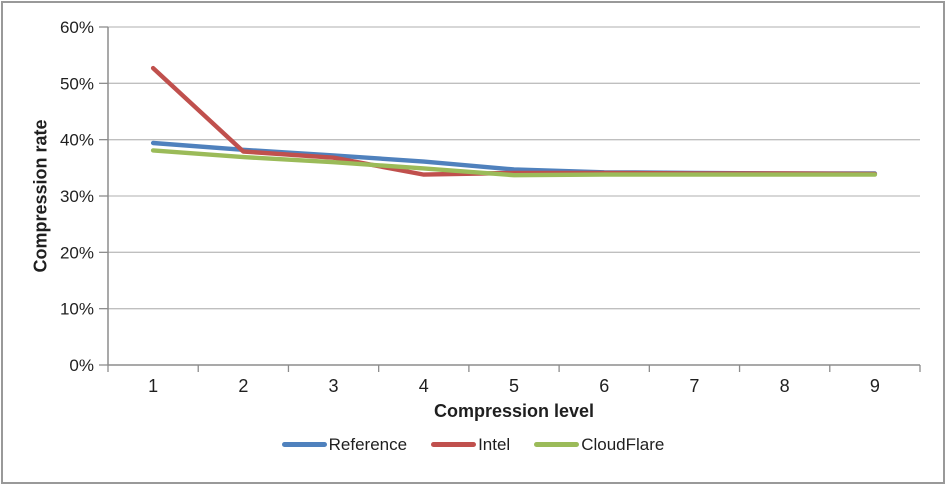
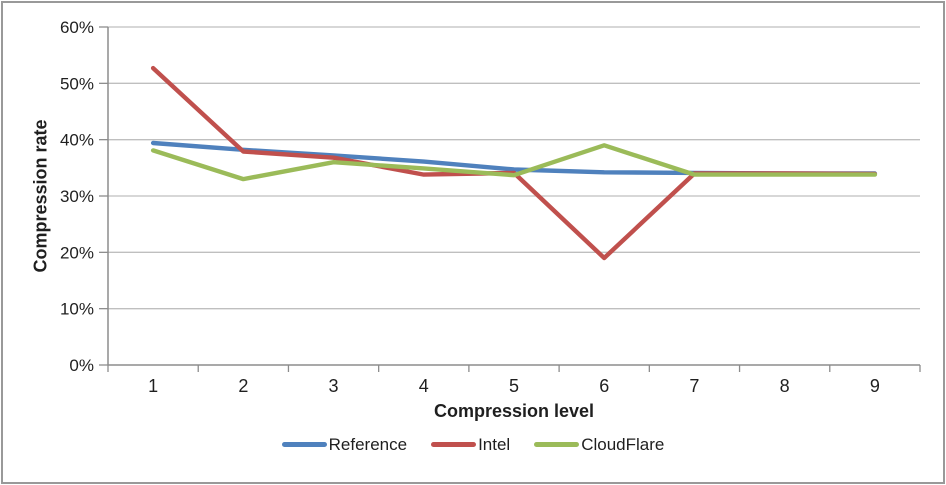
CloudFlare/2: 37% -> 33%
Intel/6: 34% -> 19%
CloudFlare/6: 34% -> 39%
